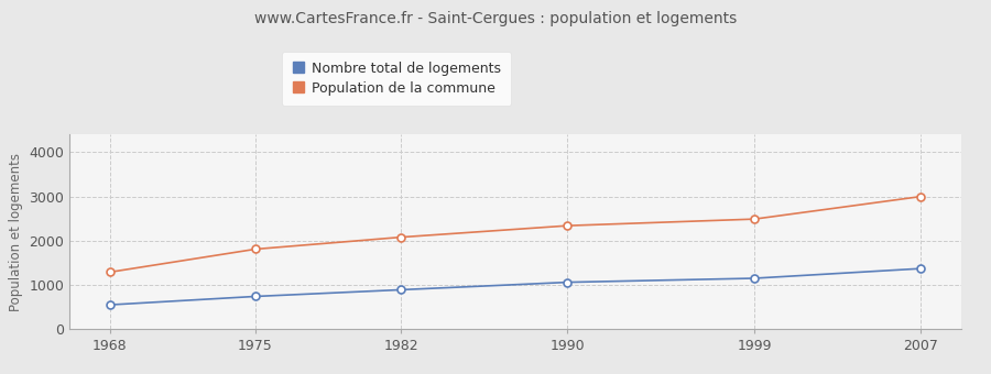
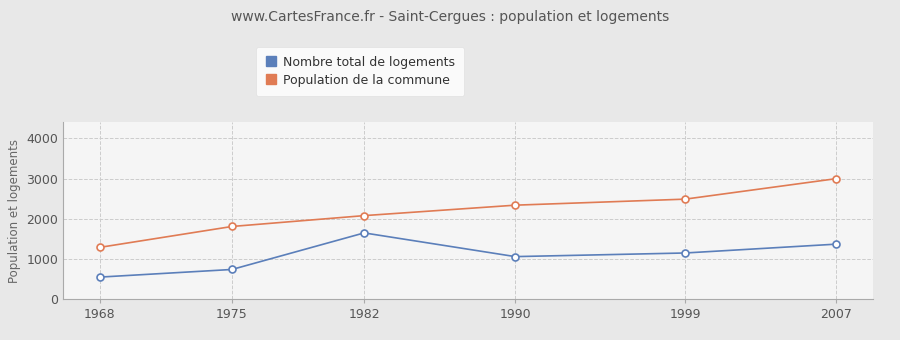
Nombre total de logements/1982: 890 -> 1650
